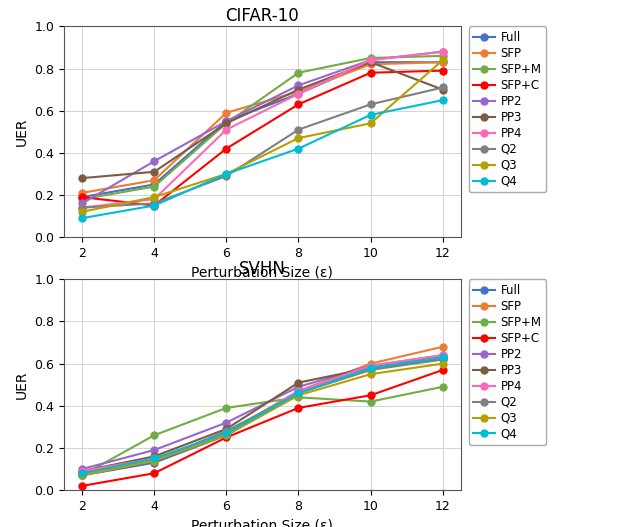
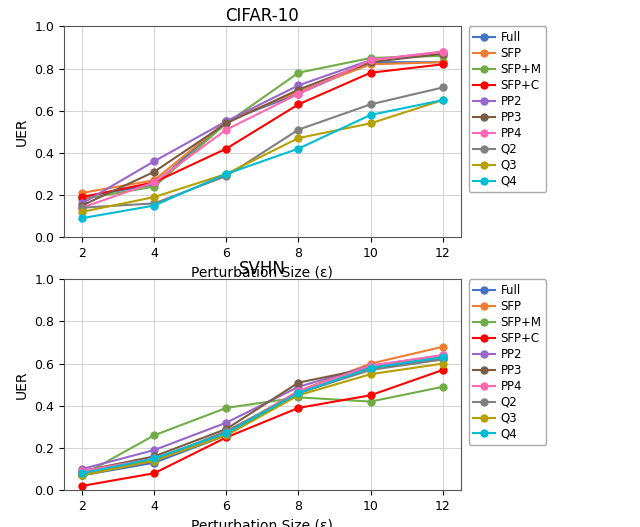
CIFAR-10/PP3/2: 0.28 -> 0.15
CIFAR-10/SFP+C/4: 0.15 -> 0.26
CIFAR-10/PP4/4: 0.18 -> 0.26
CIFAR-10/SFP/6: 0.59 -> 0.55
CIFAR-10/SFP+C/12: 0.79 -> 0.82
CIFAR-10/PP3/12: 0.70 -> 0.87
CIFAR-10/Q3/12: 0.84 -> 0.65
